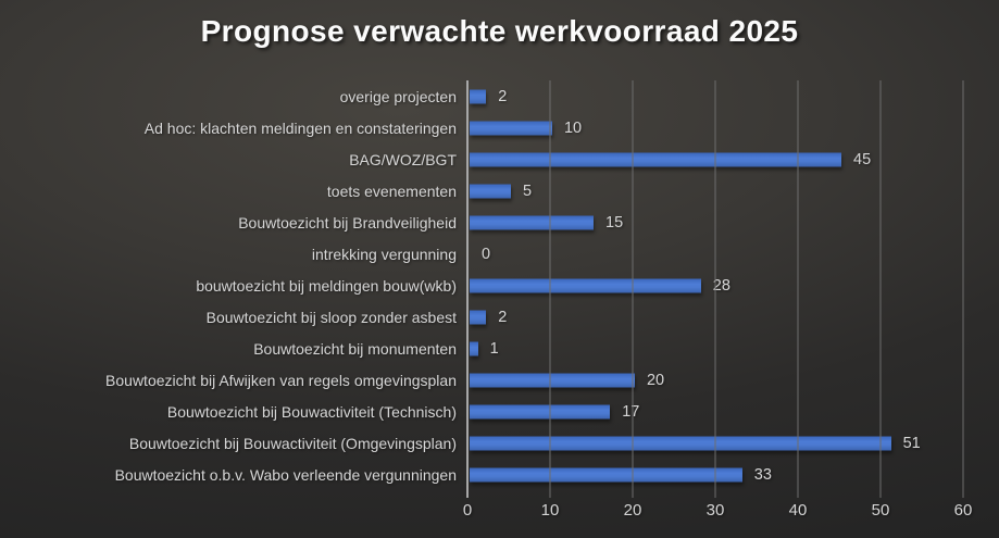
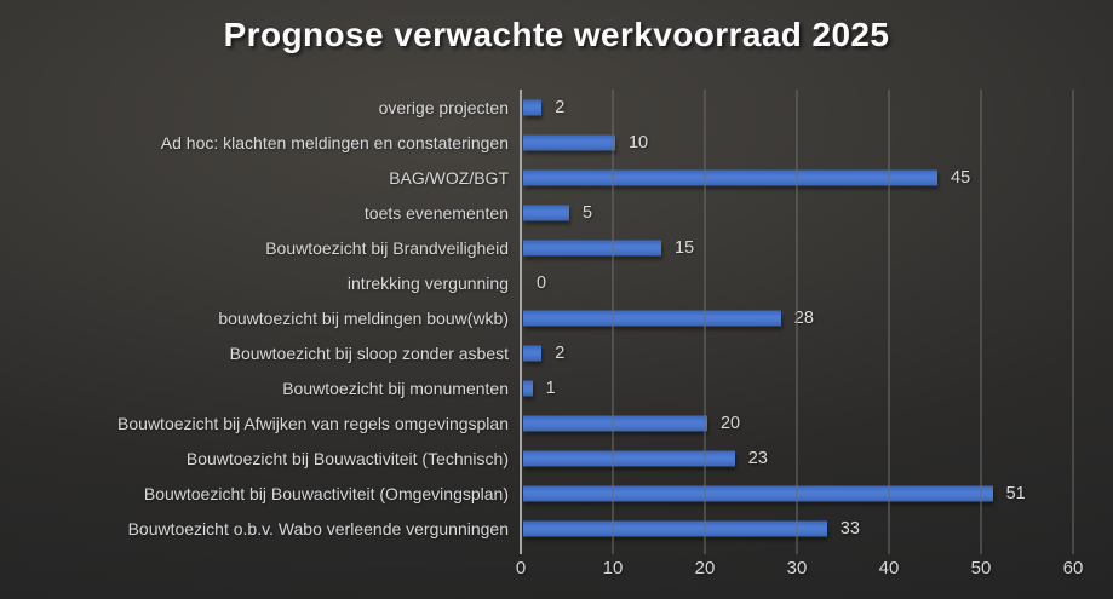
Bouwtoezicht bij Bouwactiviteit (Technisch): 17 -> 23
